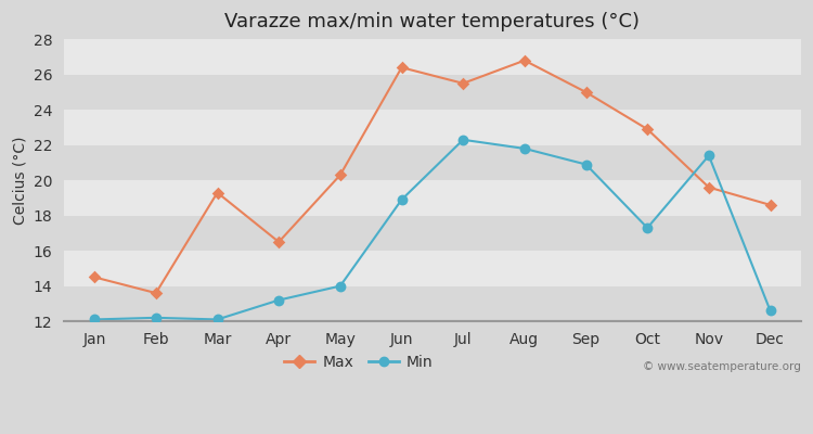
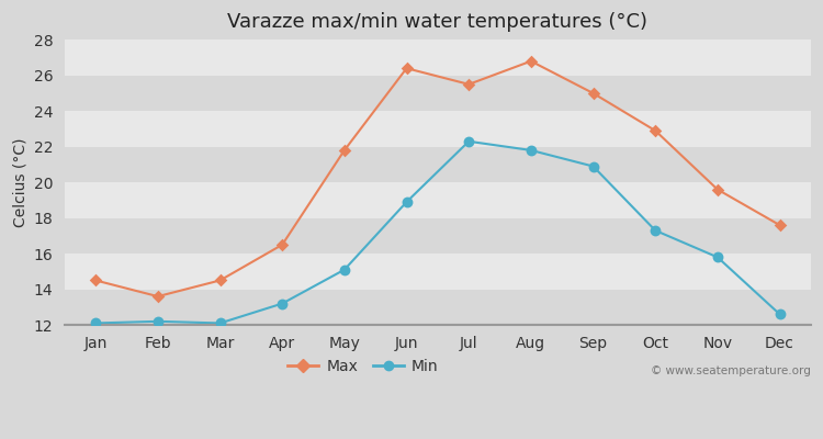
Max/Mar: 19.3 -> 14.5
Max/May: 20.3 -> 21.8
Min/May: 14.0 -> 15.1
Min/Nov: 21.4 -> 15.8
Max/Dec: 18.6 -> 17.6
